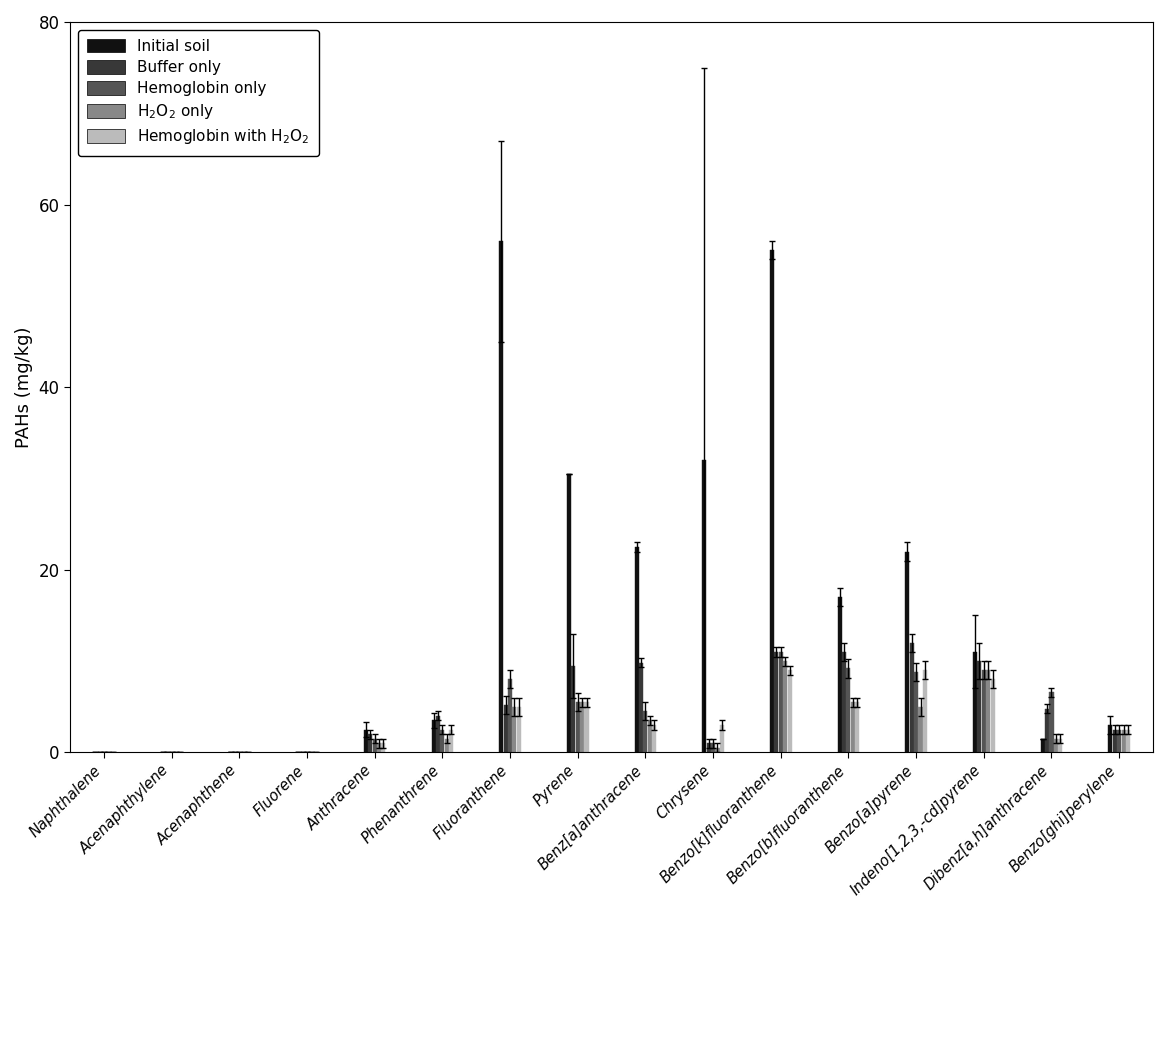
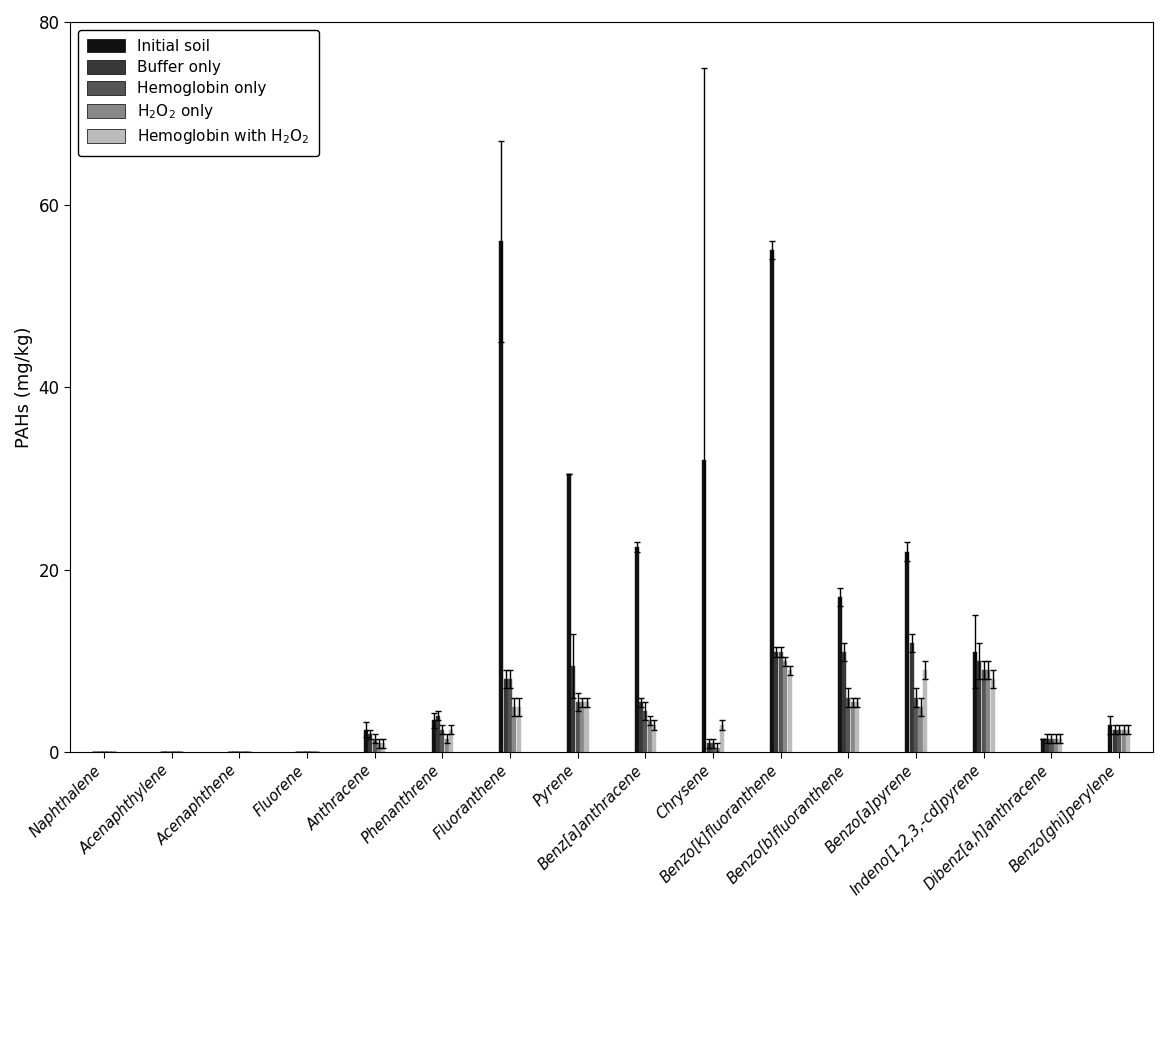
Buffer only/Fluoranthene: 5.2 -> 8.0
Buffer only/Benz[a]anthracene: 9.8 -> 5.5
Hemoglobin only/Benzo[b]fluoranthene: 9.2 -> 6.0
Hemoglobin only/Benzo[a]pyrene: 8.8 -> 6.0
Buffer only/Dibenz[a,h]anthracene: 4.8 -> 1.5
Hemoglobin only/Dibenz[a,h]anthracene: 6.6 -> 1.5
